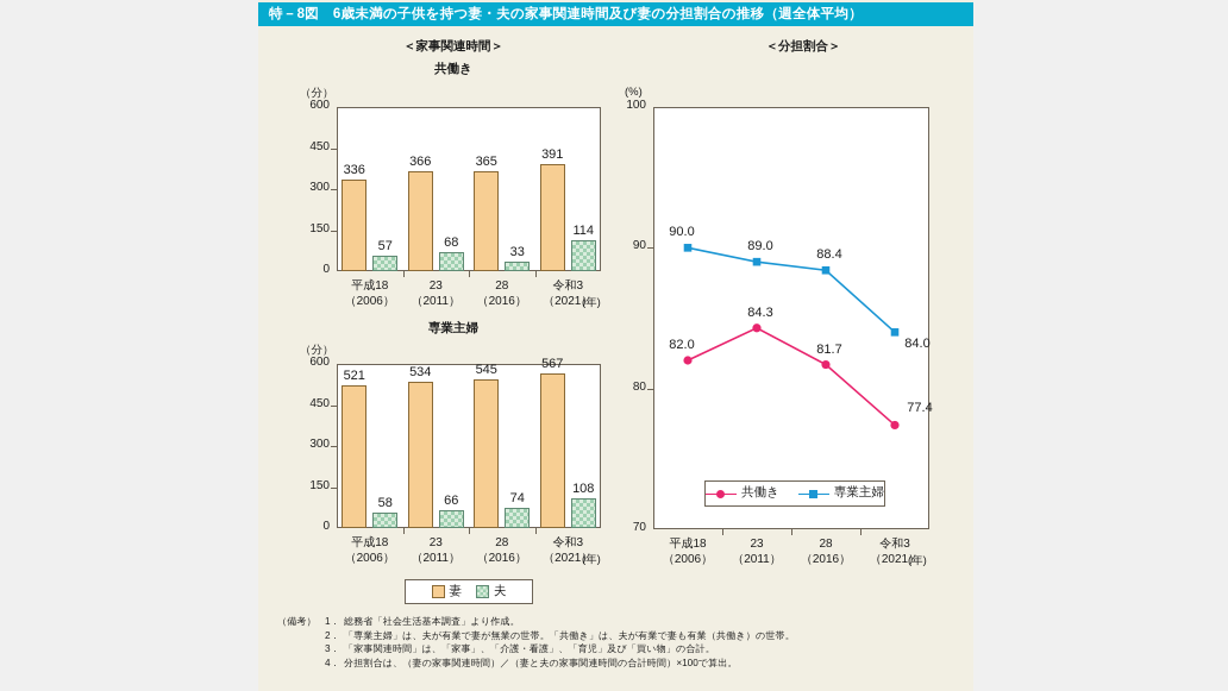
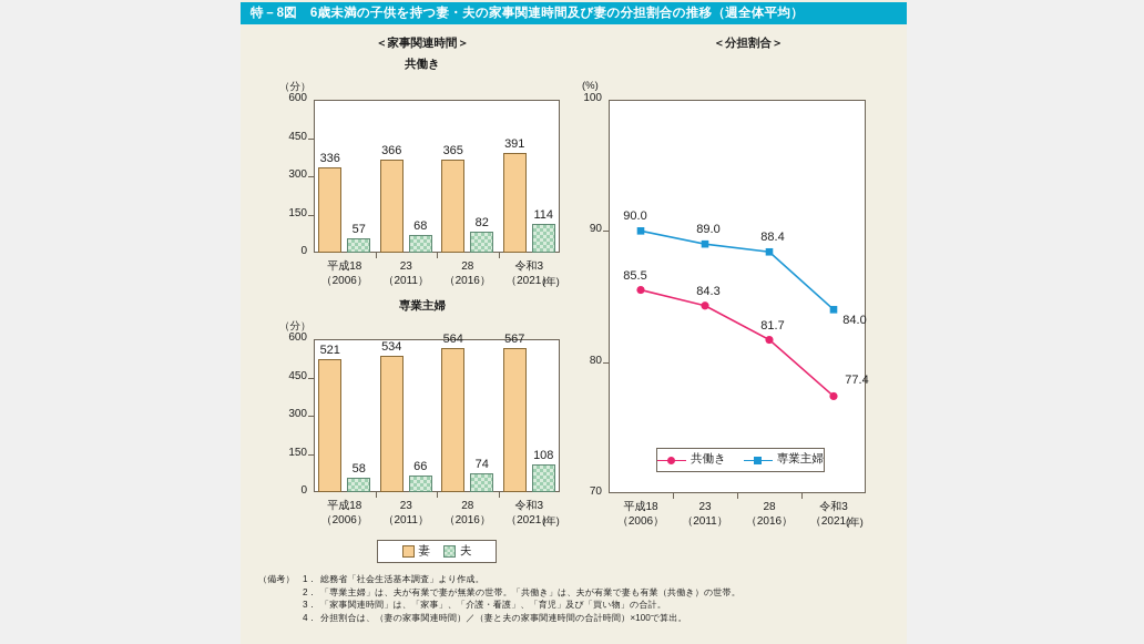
共働き/夫/28（2016）: 33 -> 82
専業主婦/妻/28（2016）: 545 -> 564
＜分担割合＞/共働き/平成18（2006）: 82.0 -> 85.5
